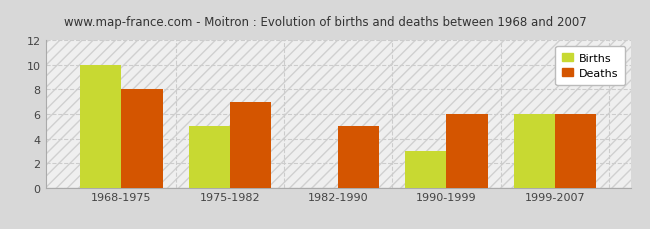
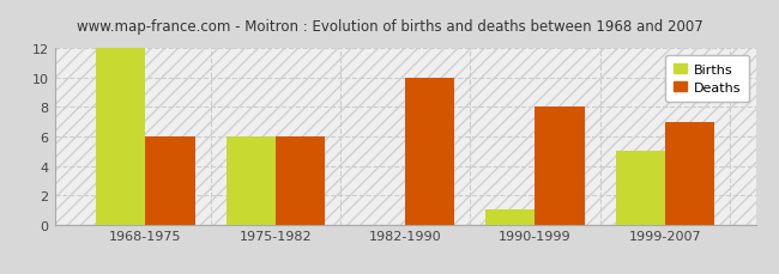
Births/1968-1975: 10 -> 12
Deaths/1968-1975: 8 -> 6
Births/1975-1982: 5 -> 6
Deaths/1975-1982: 7 -> 6
Deaths/1982-1990: 5 -> 10
Births/1990-1999: 3 -> 1
Deaths/1990-1999: 6 -> 8
Births/1999-2007: 6 -> 5
Deaths/1999-2007: 6 -> 7
